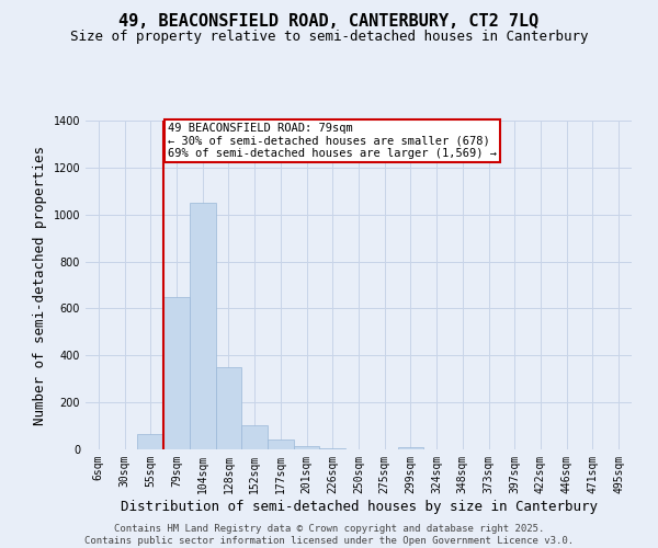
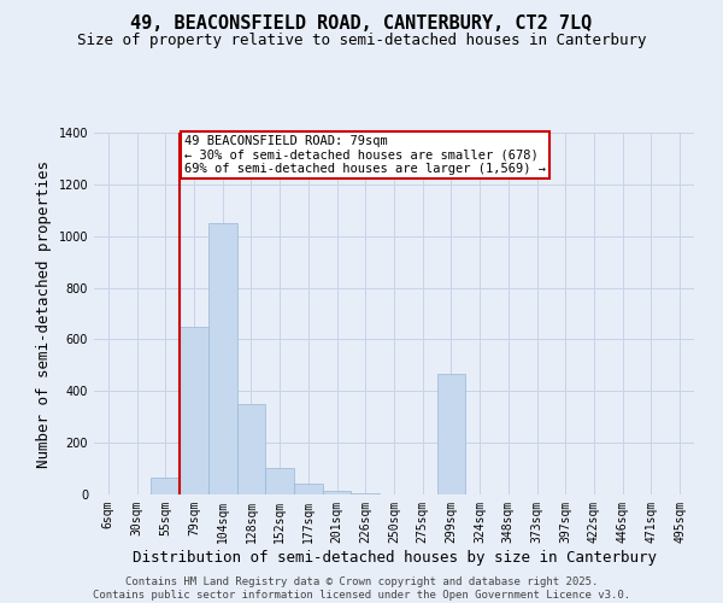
299sqm: 10 -> 465
